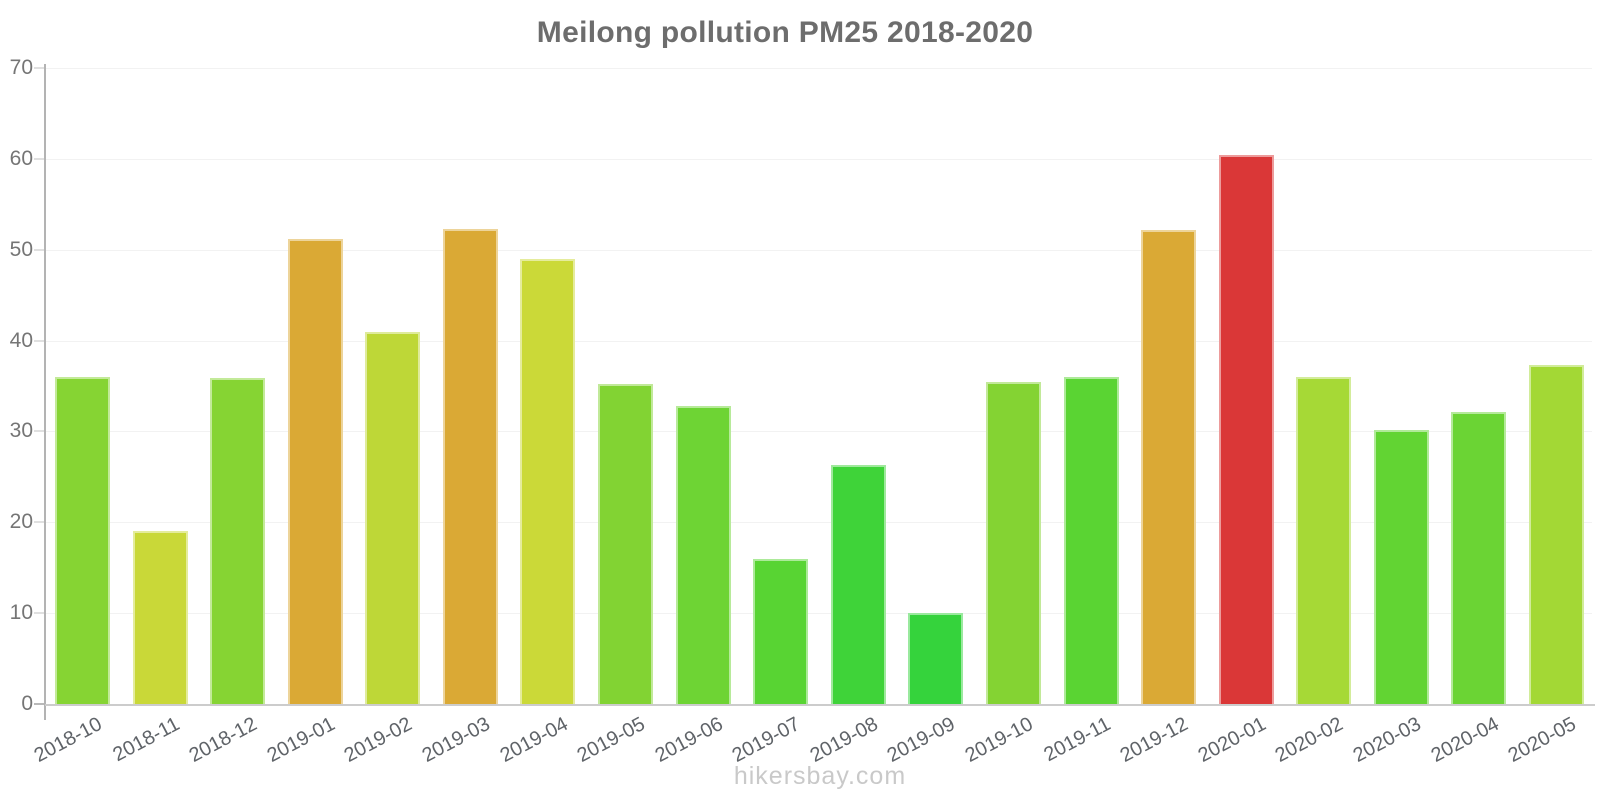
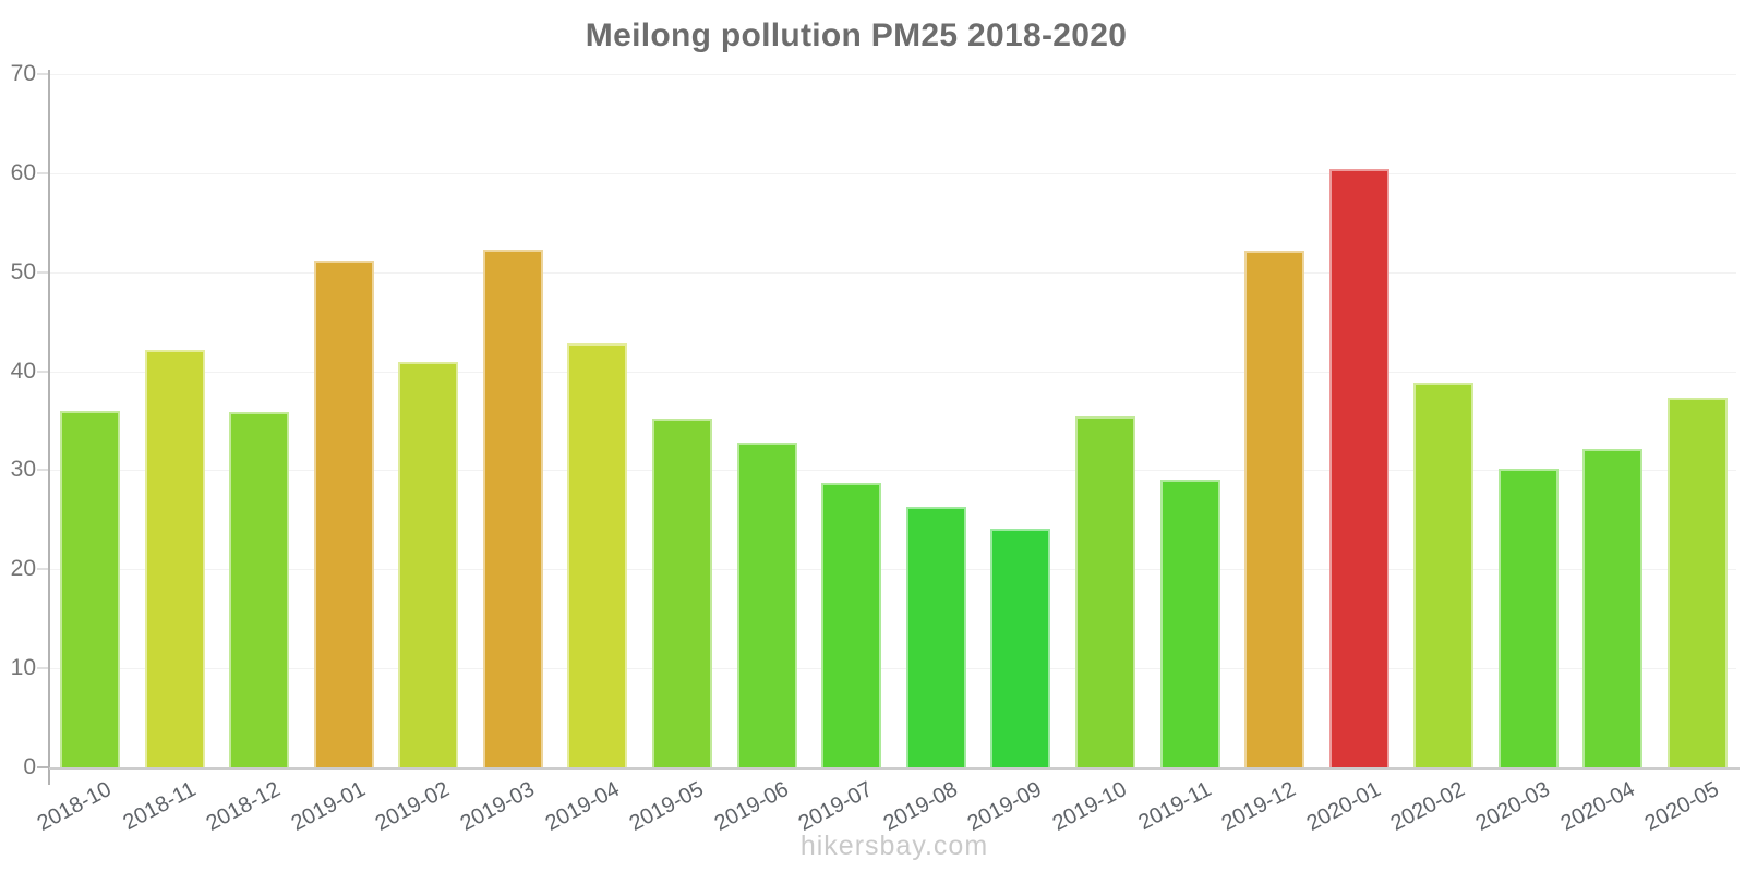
2018-11: 19 -> 42
2019-04: 49 -> 43
2019-07: 16 -> 29
2019-09: 10 -> 24
2019-11: 36 -> 29
2020-02: 36 -> 39
